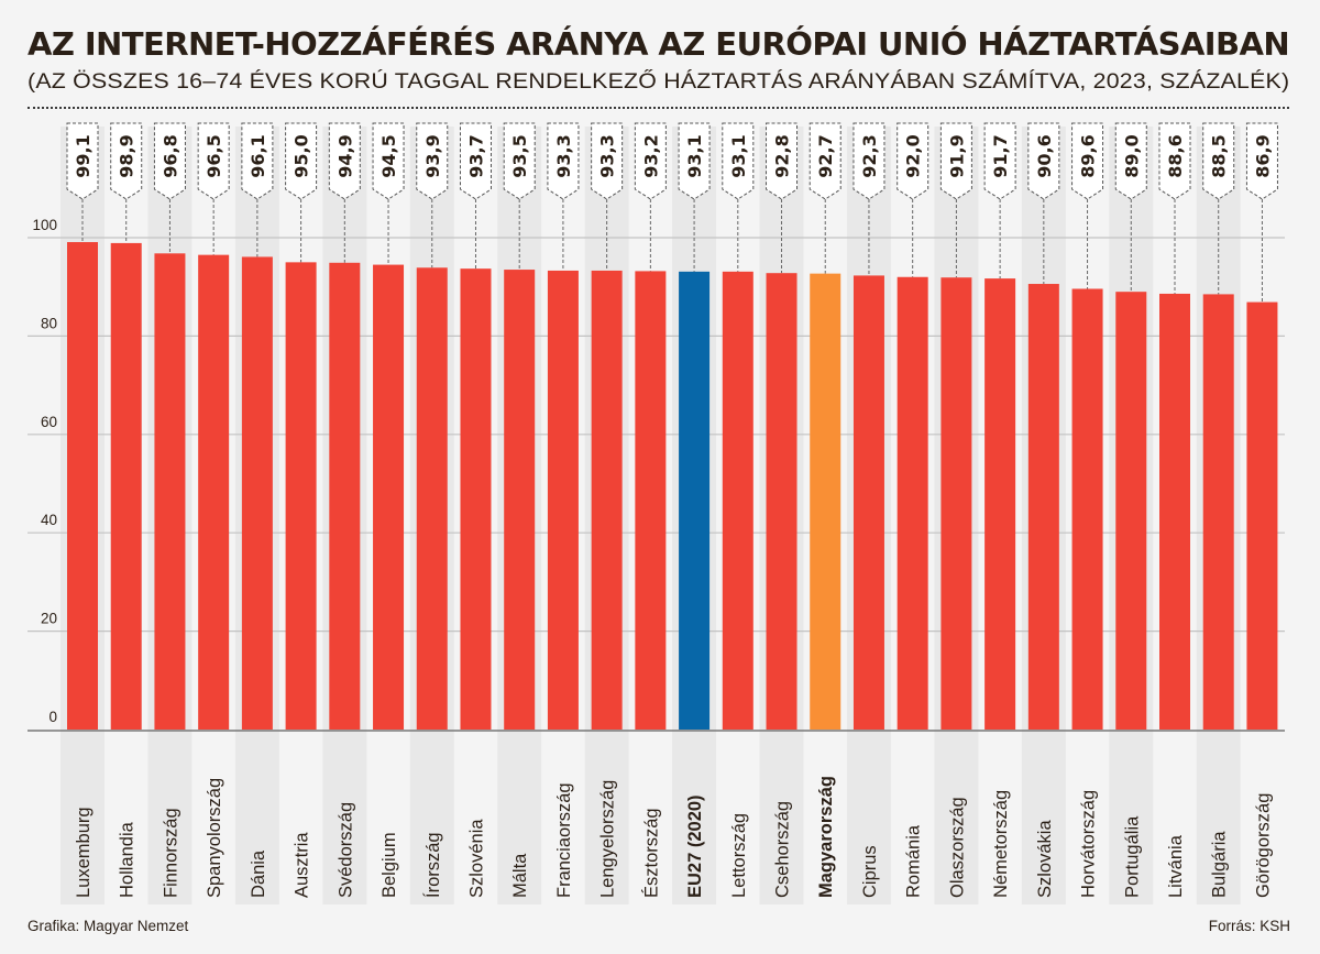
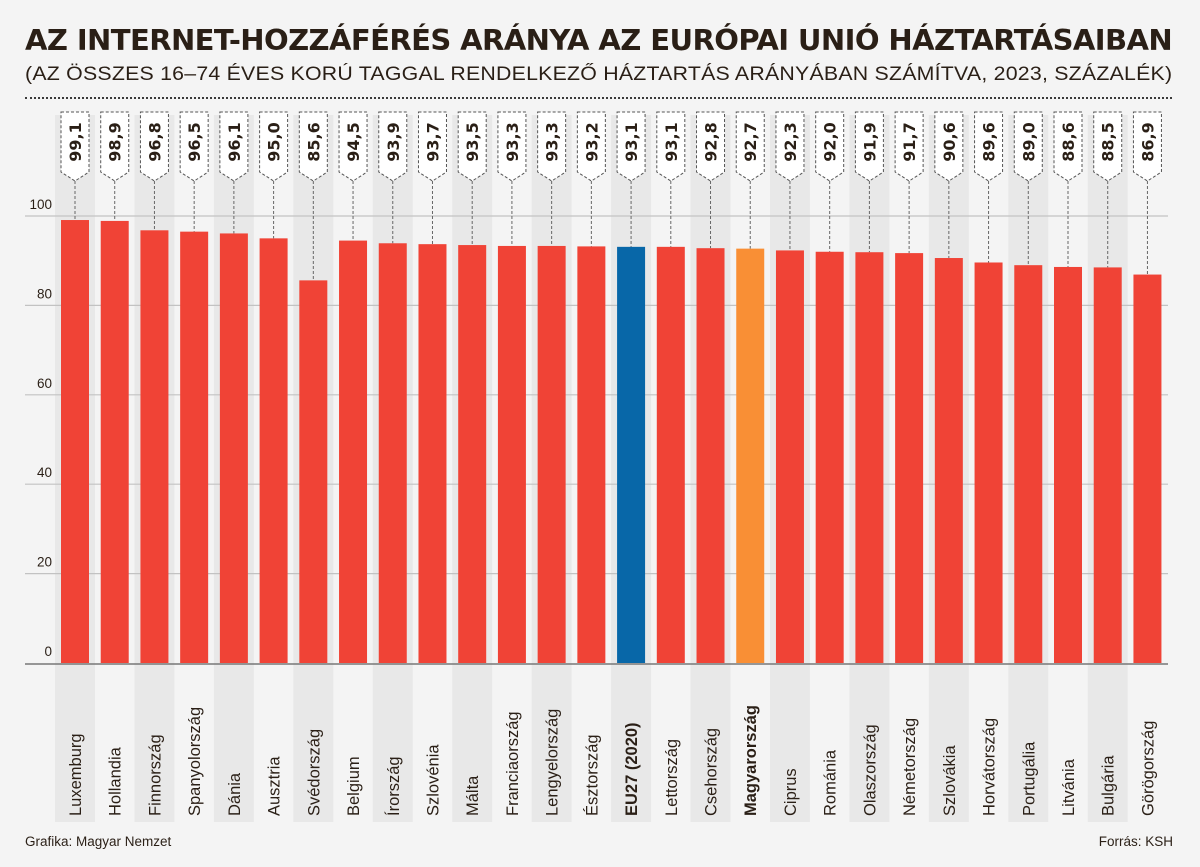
Svédország: 94,9 -> 85,6
